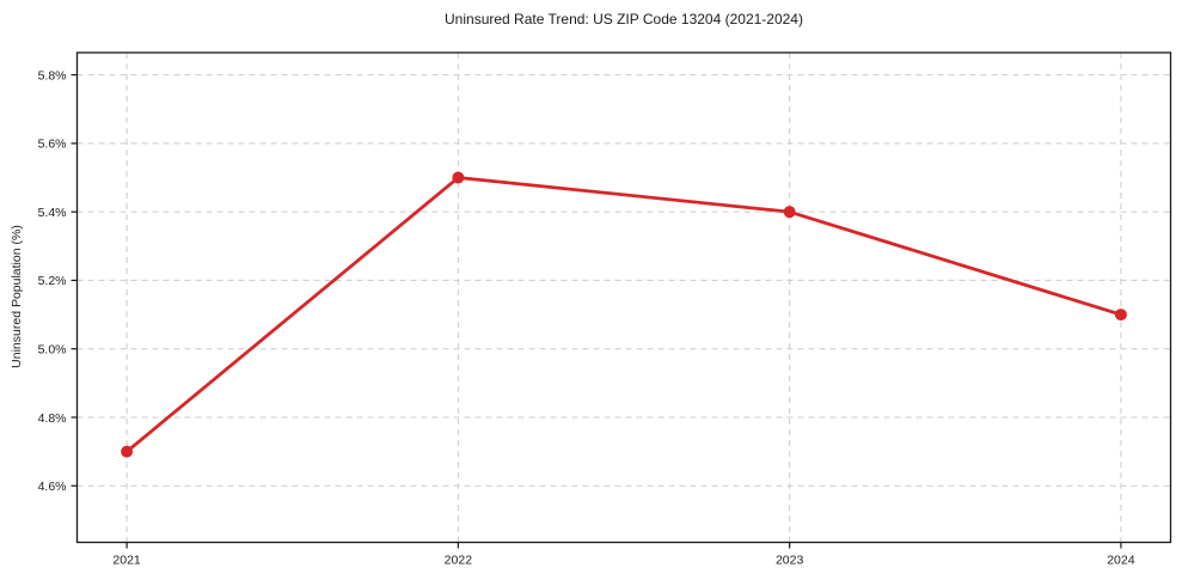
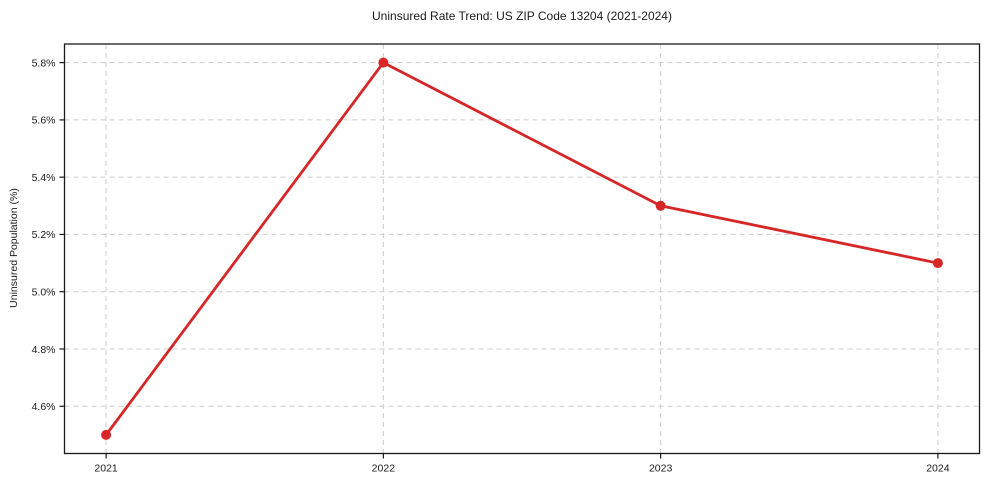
2021: 4.7% -> 4.5%
2022: 5.5% -> 5.8%
2023: 5.4% -> 5.3%
